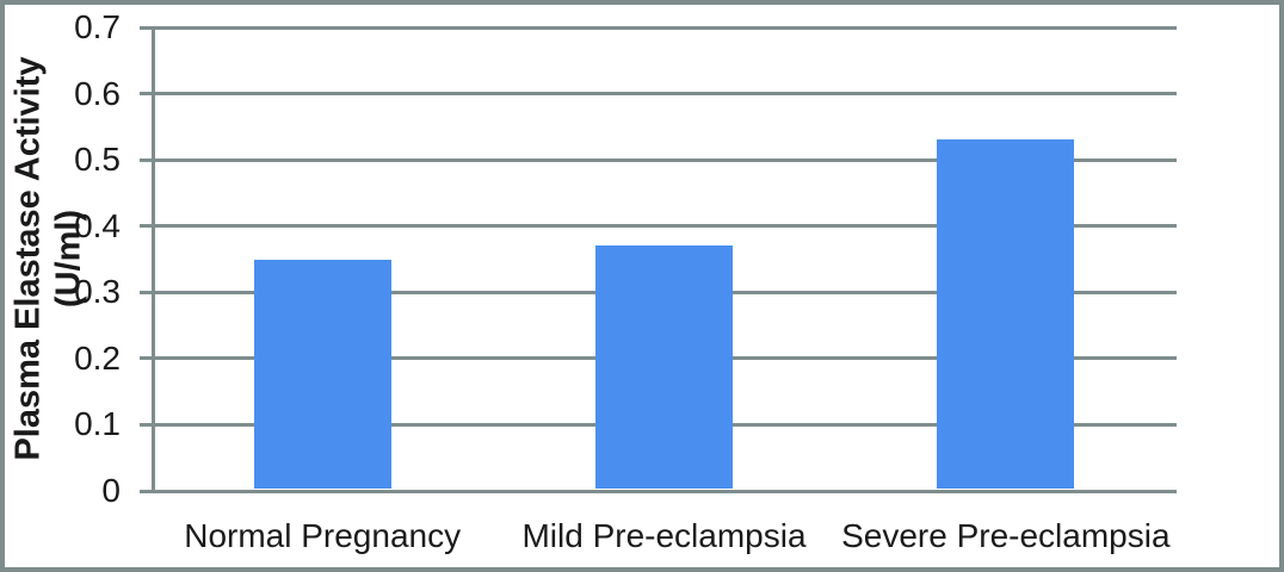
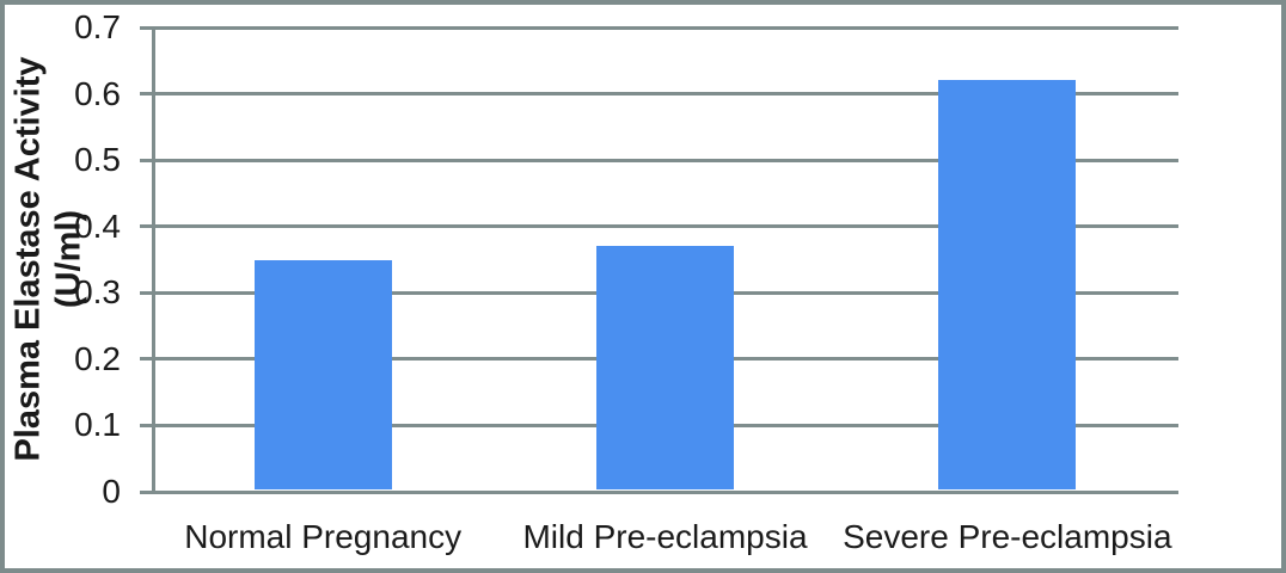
Severe Pre-eclampsia: 0.53 -> 0.62
